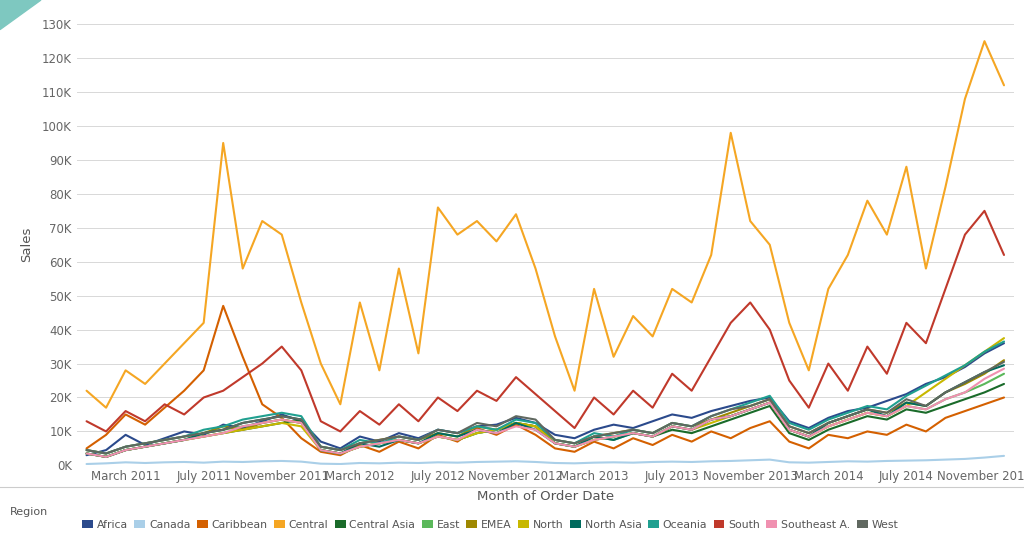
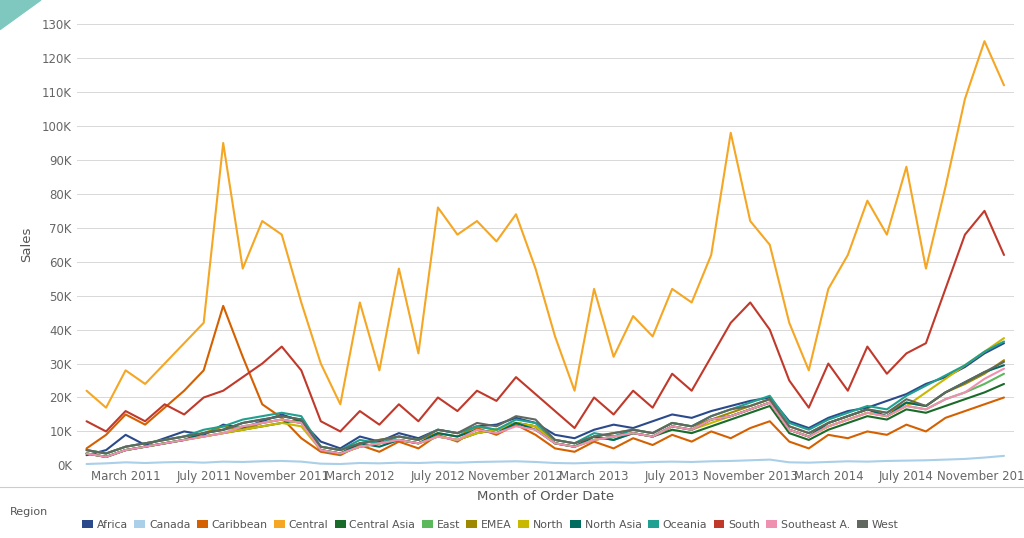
South/July 2014: 42K -> 33K
